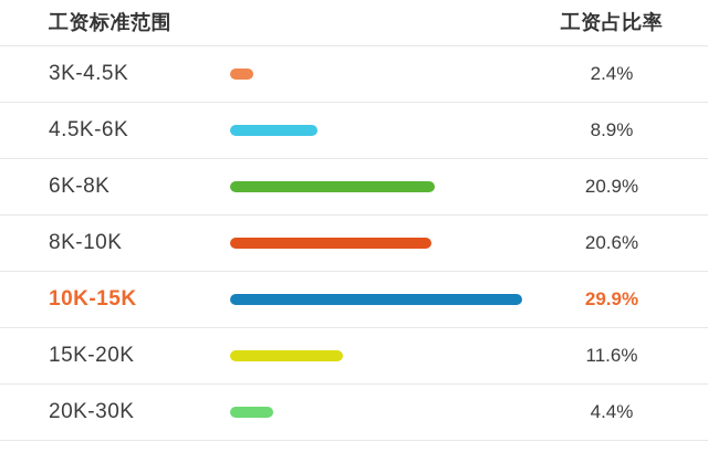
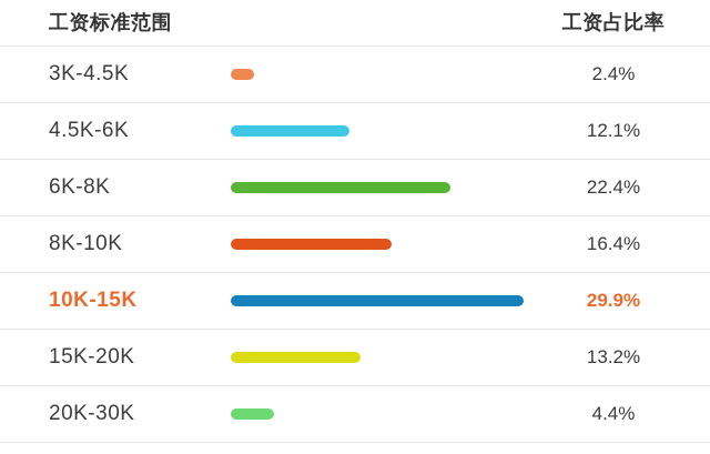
4.5K-6K: 8.9% -> 12.1%
6K-8K: 20.9% -> 22.4%
8K-10K: 20.6% -> 16.4%
15K-20K: 11.6% -> 13.2%
